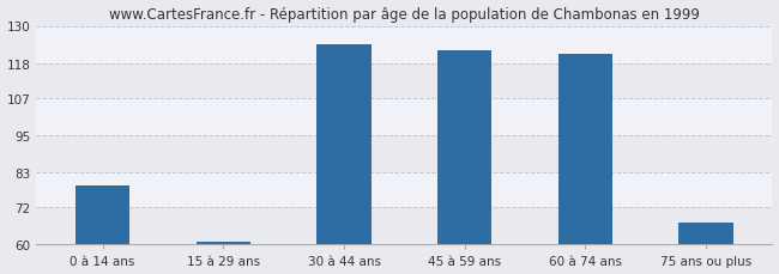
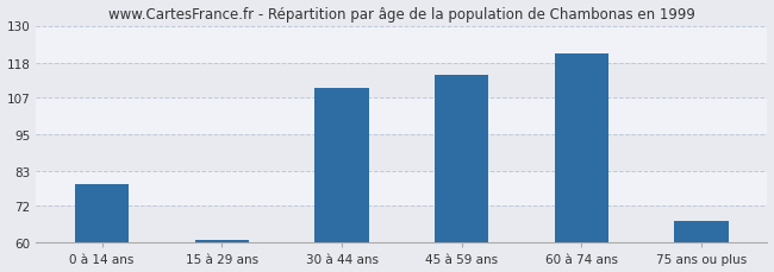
30 à 44 ans: 124 -> 110
45 à 59 ans: 122 -> 114
